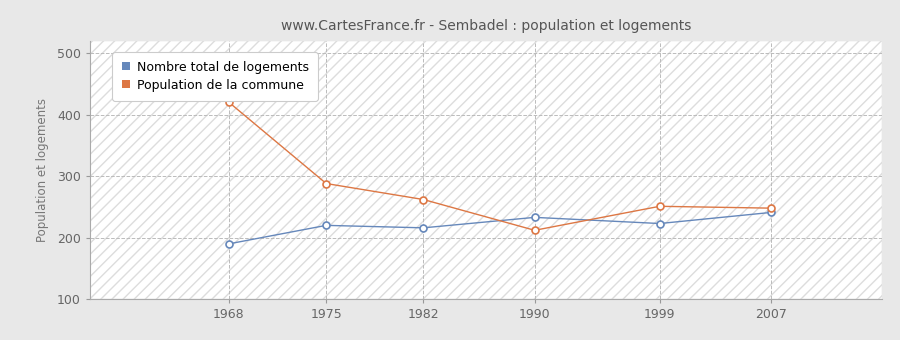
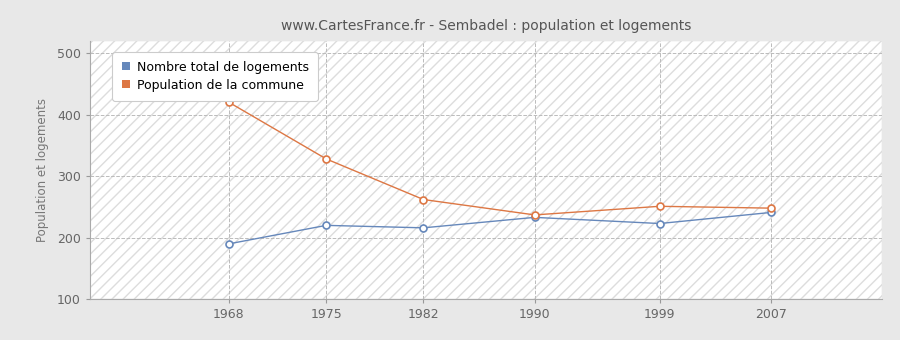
Population de la commune/1975: 288 -> 328
Population de la commune/1990: 212 -> 237
